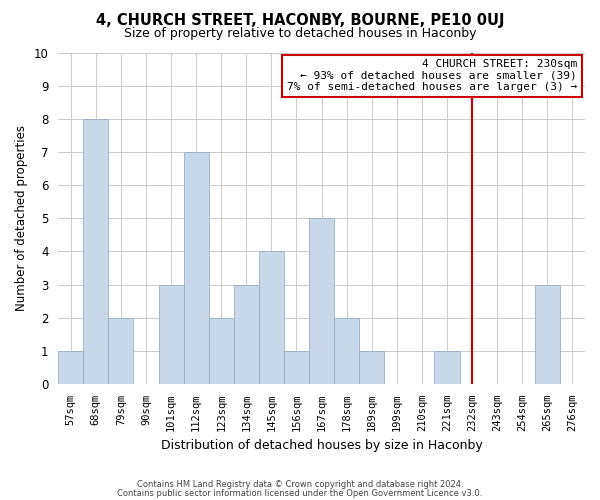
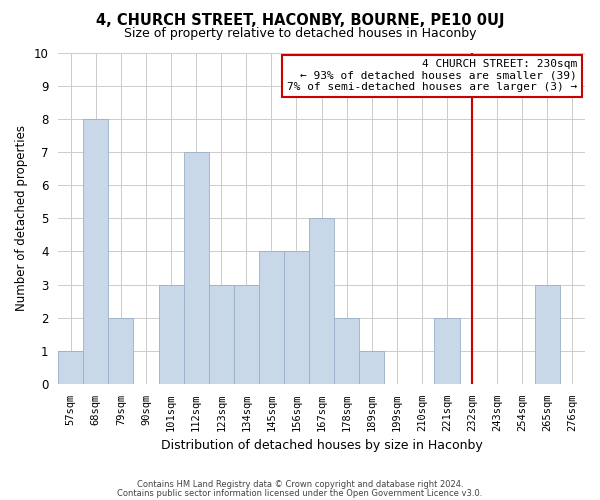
123sqm: 2 -> 3
156sqm: 1 -> 4
221sqm: 1 -> 2
